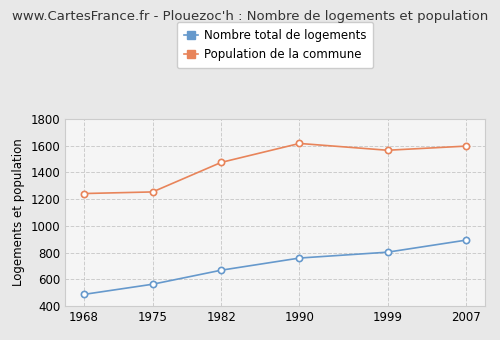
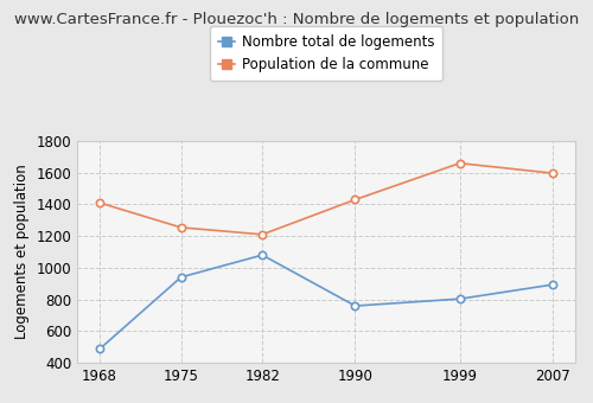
Population de la commune/1968: 1240 -> 1410
Nombre total de logements/1975: 560 -> 940
Nombre total de logements/1982: 670 -> 1080
Population de la commune/1982: 1480 -> 1210
Population de la commune/1990: 1620 -> 1430
Population de la commune/1999: 1570 -> 1660
